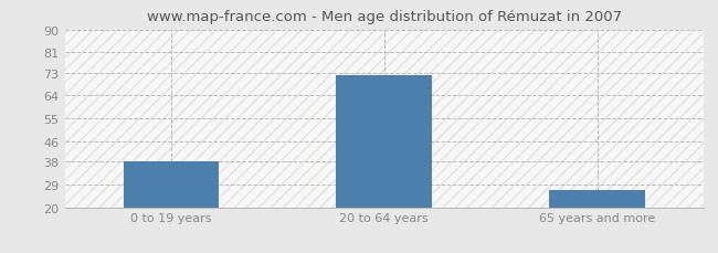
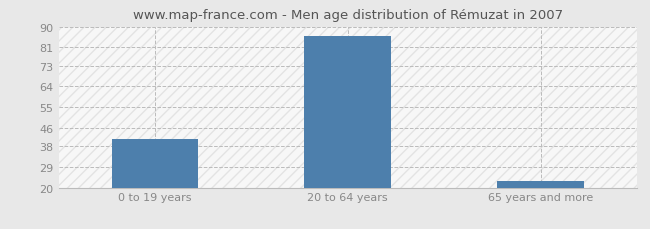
0 to 19 years: 38 -> 41
20 to 64 years: 72 -> 86
65 years and more: 27 -> 23
